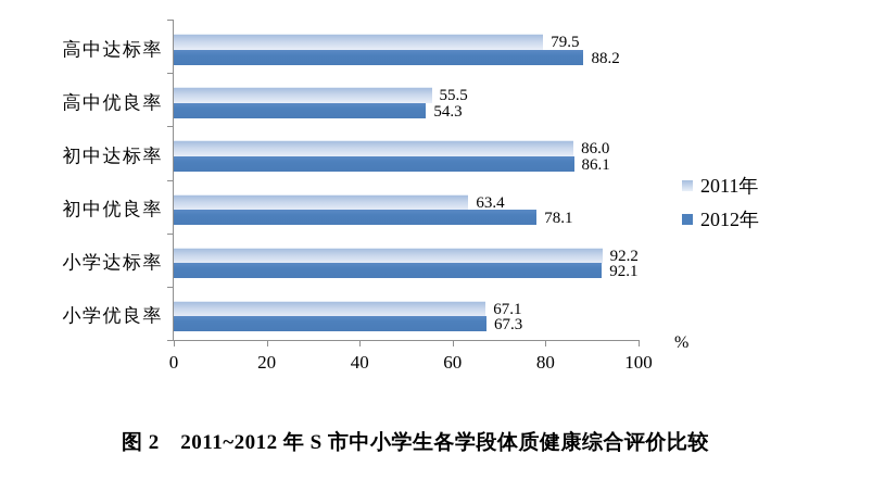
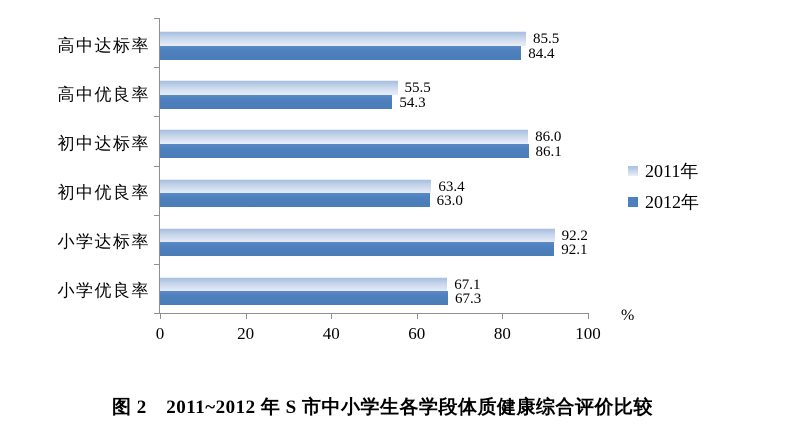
2011年/高中达标率: 79.5 -> 85.5
2012年/高中达标率: 88.2 -> 84.4
2012年/初中优良率: 78.1 -> 63.0
